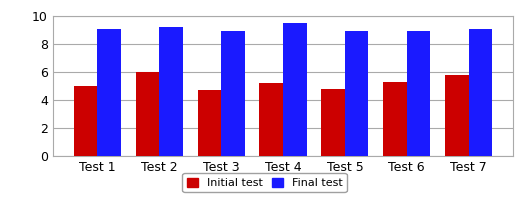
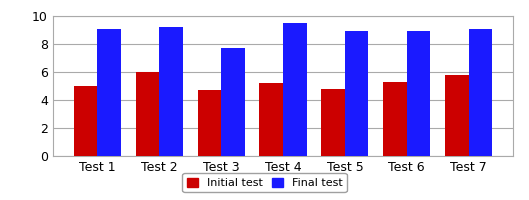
Final test/Test 3: 8.9 -> 7.7
